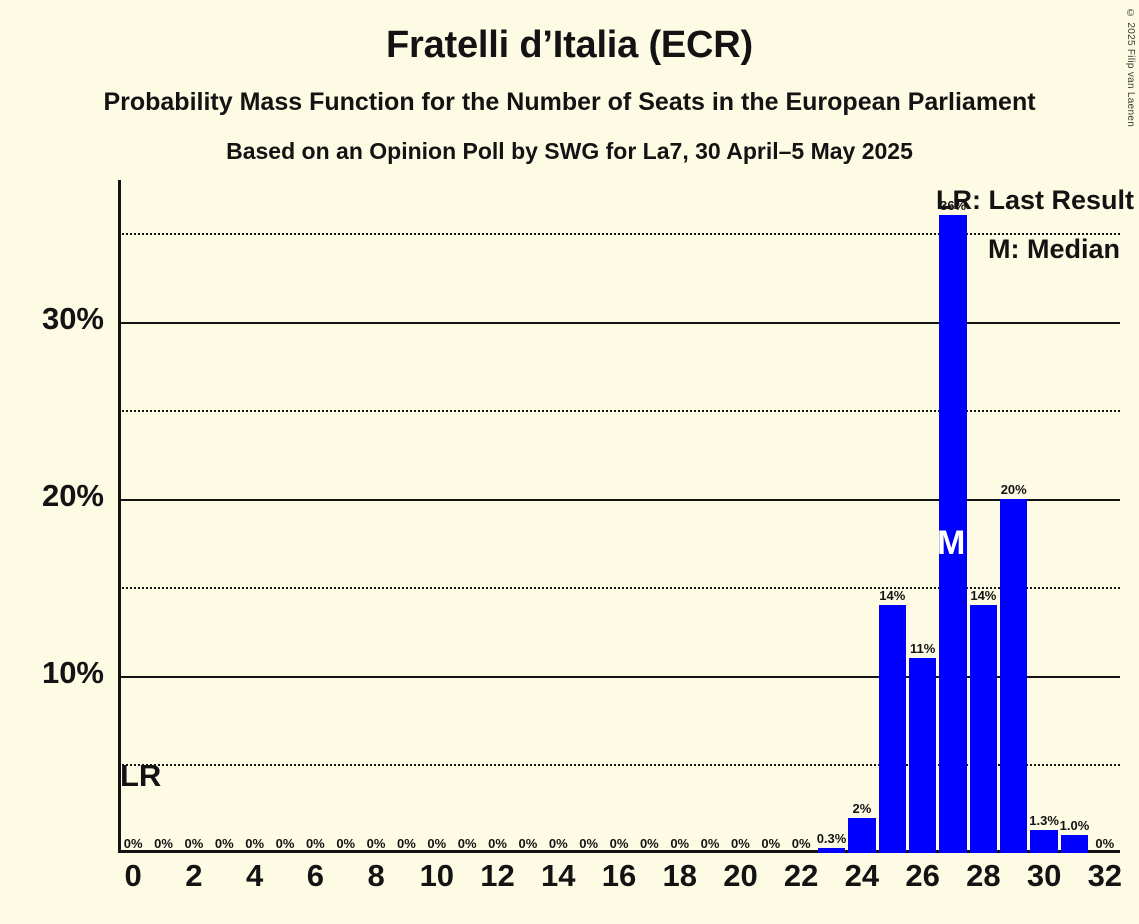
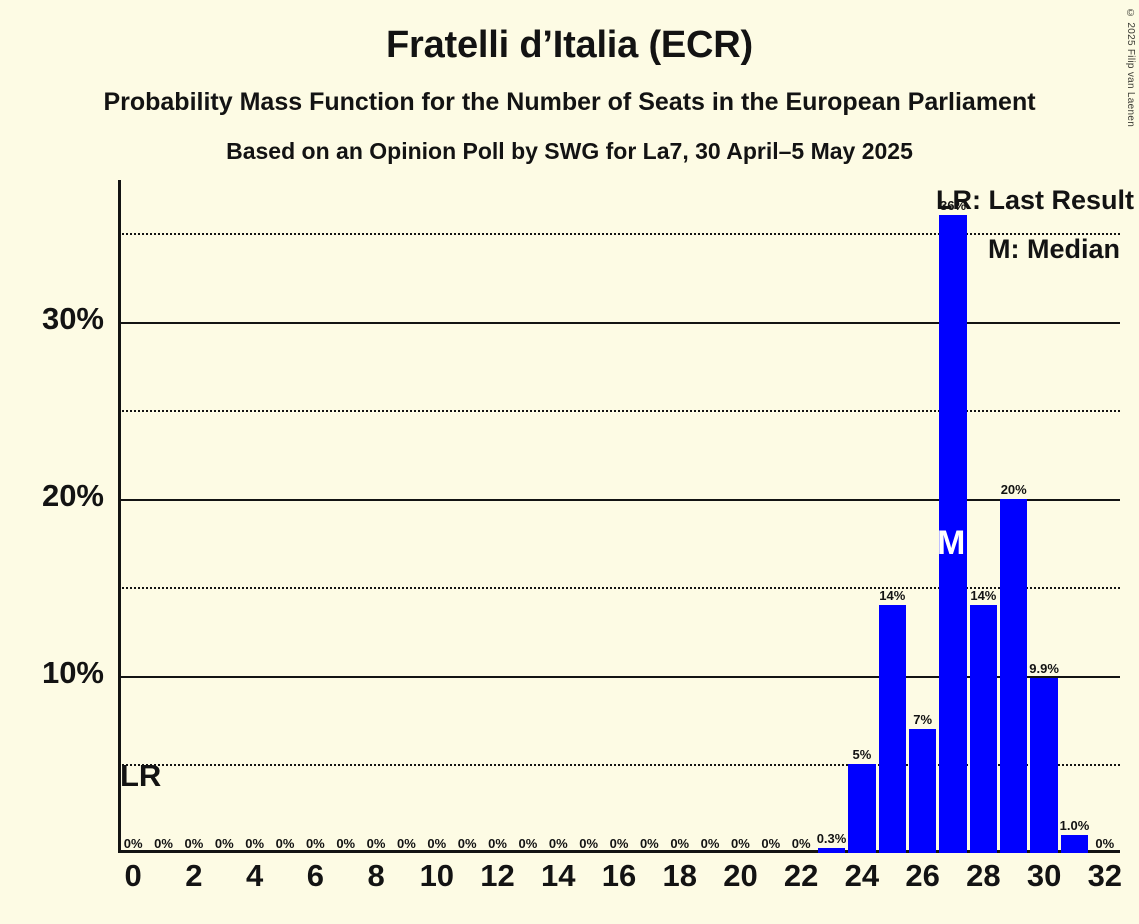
24: 2% -> 5%
26: 11% -> 7%
30: 1.3% -> 9.9%
